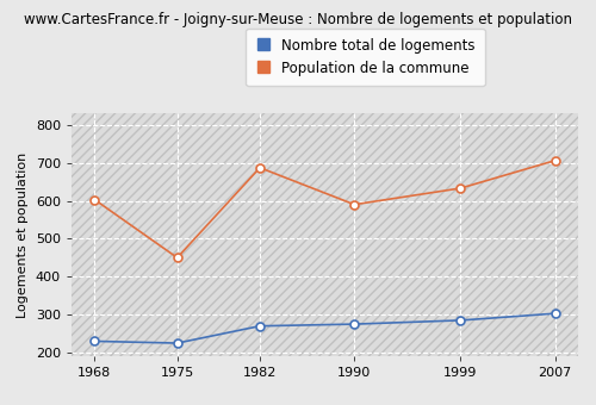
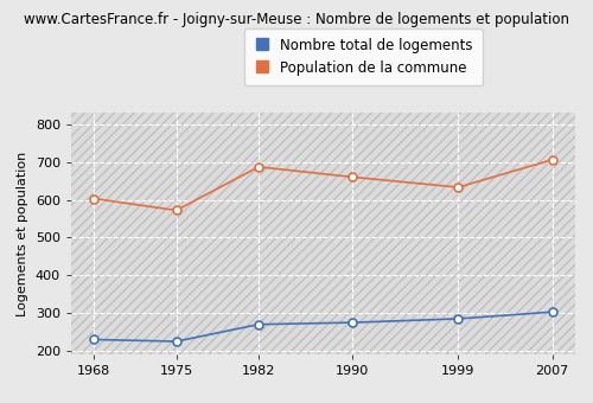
Population de la commune/1975: 450 -> 572
Population de la commune/1990: 590 -> 660
